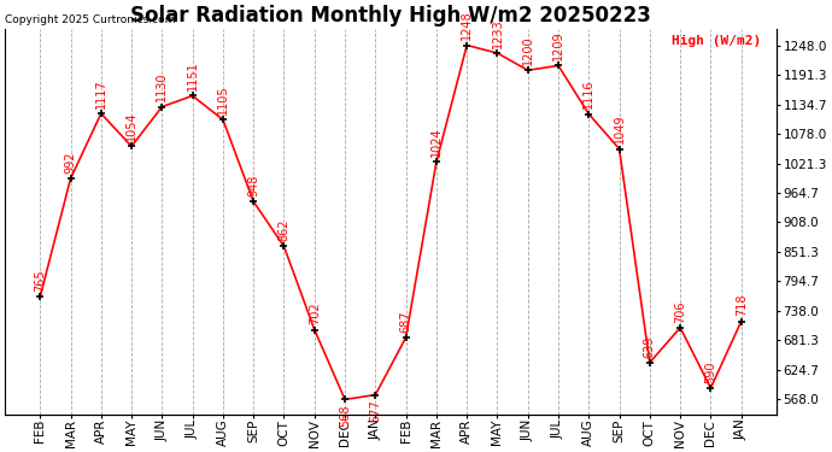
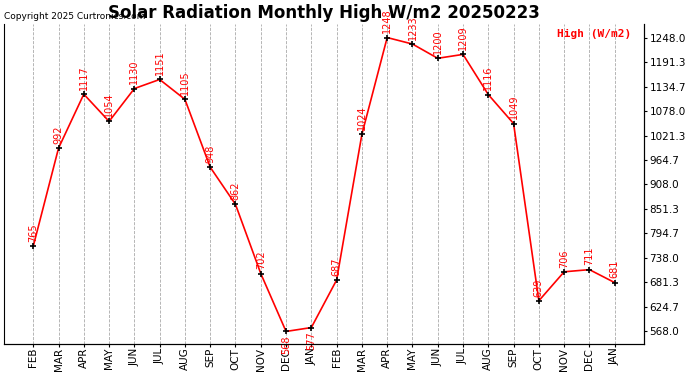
DEC: 590 -> 711
JAN: 718 -> 681
